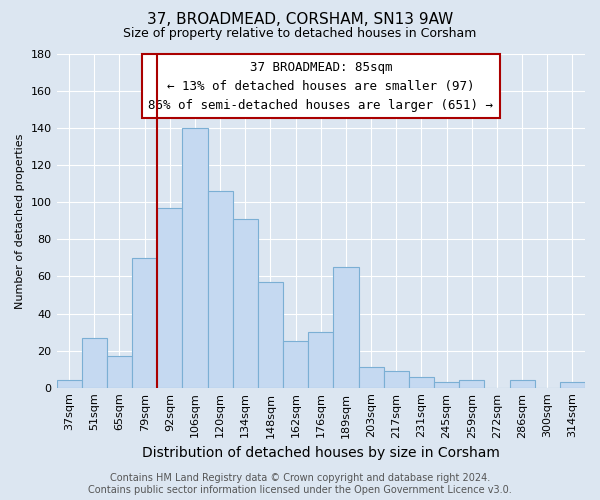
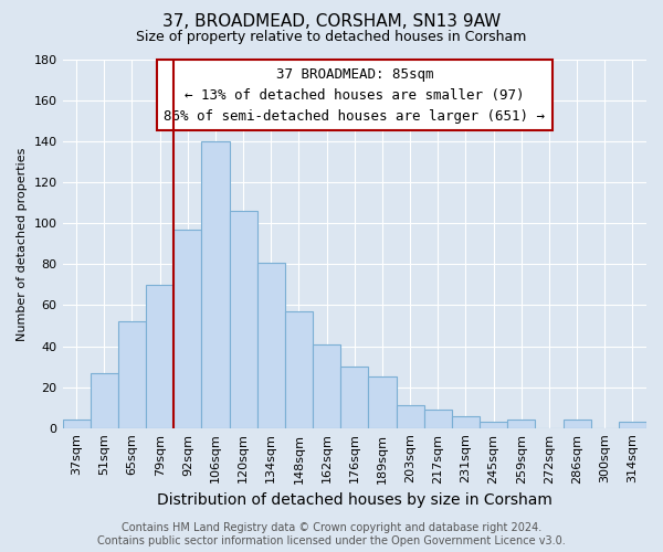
65sqm: 17 -> 52
134sqm: 91 -> 81
162sqm: 25 -> 41
189sqm: 65 -> 25
